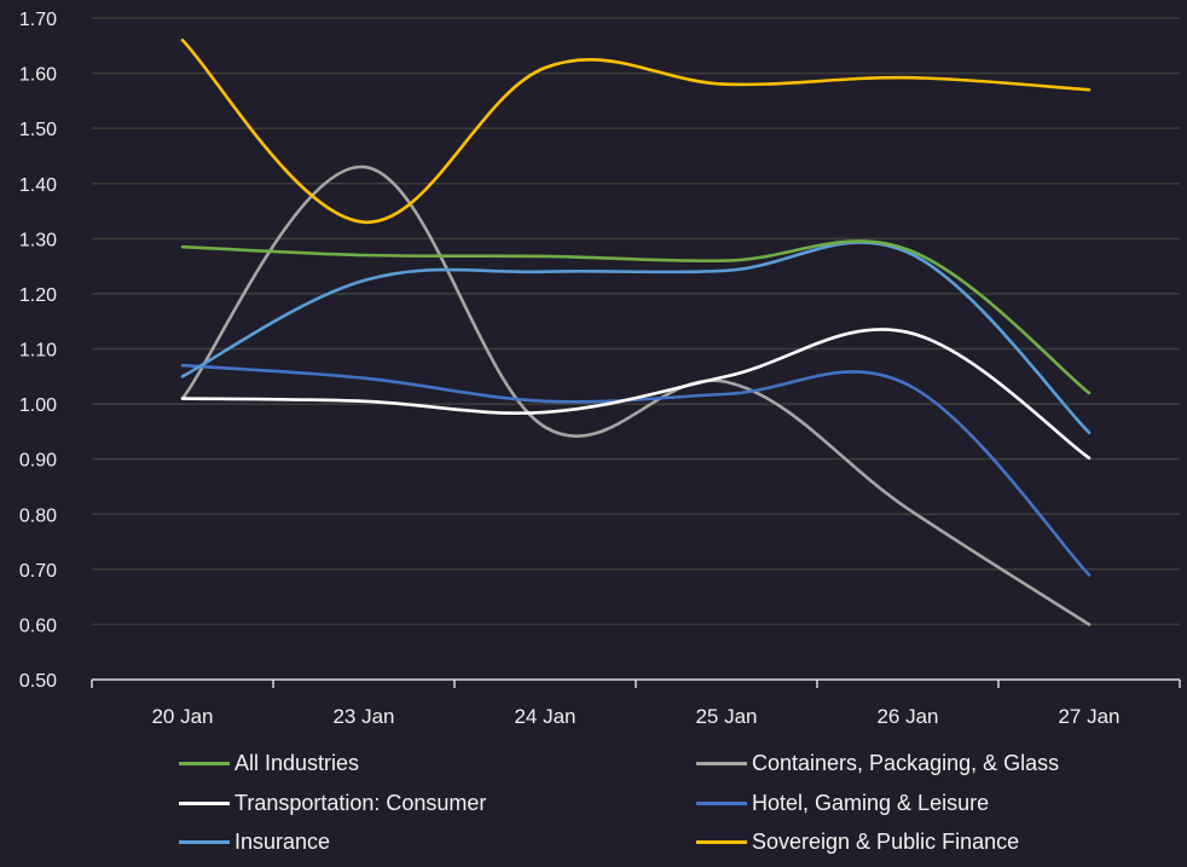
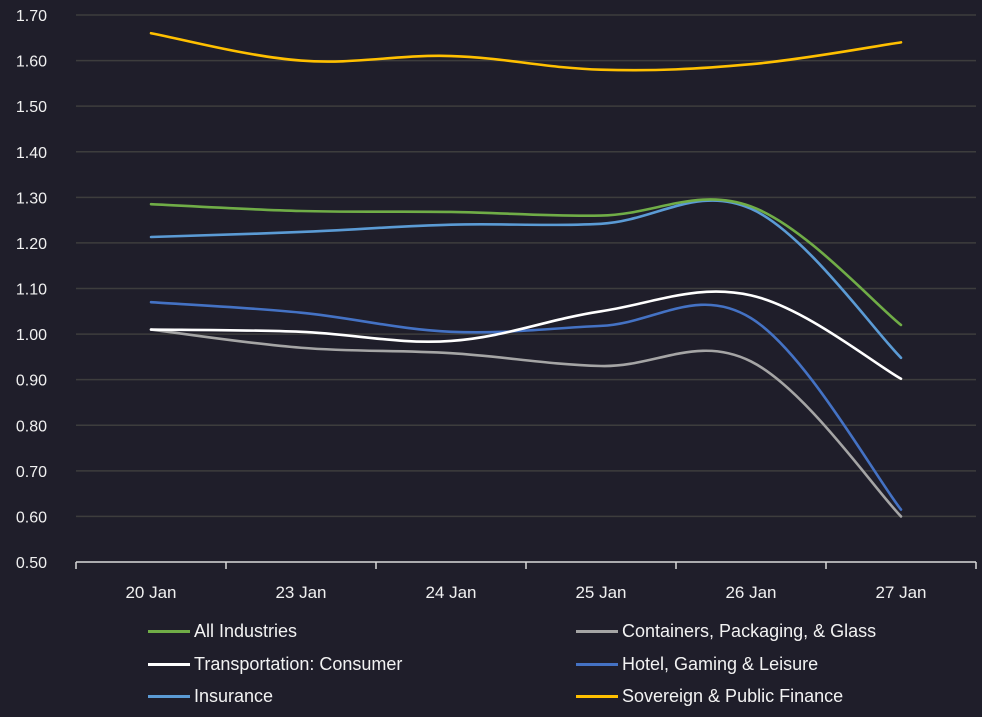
Insurance/20 Jan: 1.05 -> 1.21
Containers, Packaging, & Glass/23 Jan: 1.43 -> 0.97
Sovereign & Public Finance/23 Jan: 1.33 -> 1.60
Containers, Packaging, & Glass/25 Jan: 1.04 -> 0.93
Containers, Packaging, & Glass/26 Jan: 0.81 -> 0.94
Transportation: Consumer/26 Jan: 1.13 -> 1.08
Hotel, Gaming & Leisure/27 Jan: 0.69 -> 0.61
Sovereign & Public Finance/27 Jan: 1.57 -> 1.64
